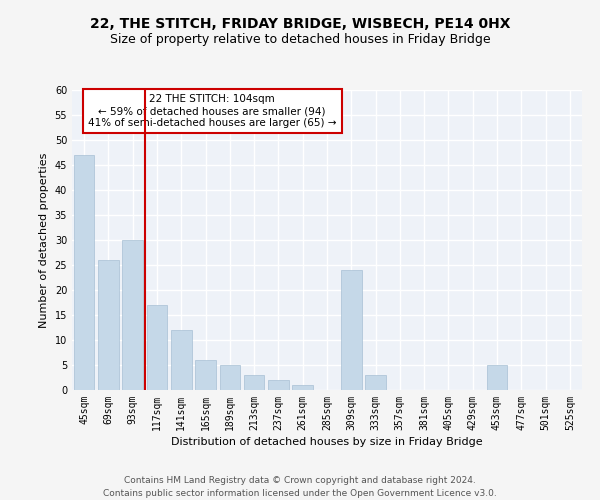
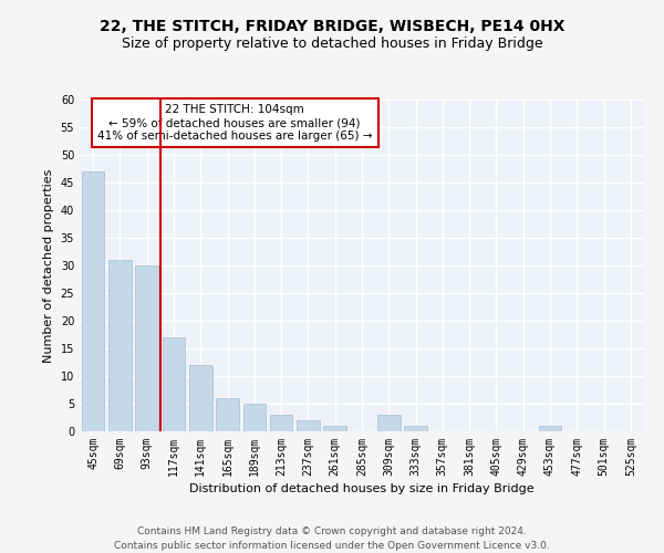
69sqm: 26 -> 31
309sqm: 24 -> 3
333sqm: 3 -> 1
453sqm: 5 -> 1
